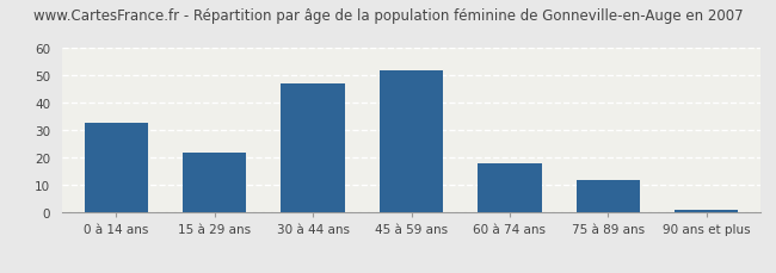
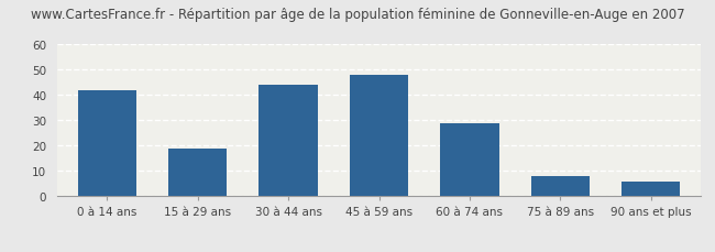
0 à 14 ans: 33 -> 42
15 à 29 ans: 22 -> 19
30 à 44 ans: 47 -> 44
45 à 59 ans: 52 -> 48
60 à 74 ans: 18 -> 29
75 à 89 ans: 12 -> 8
90 ans et plus: 1 -> 6
